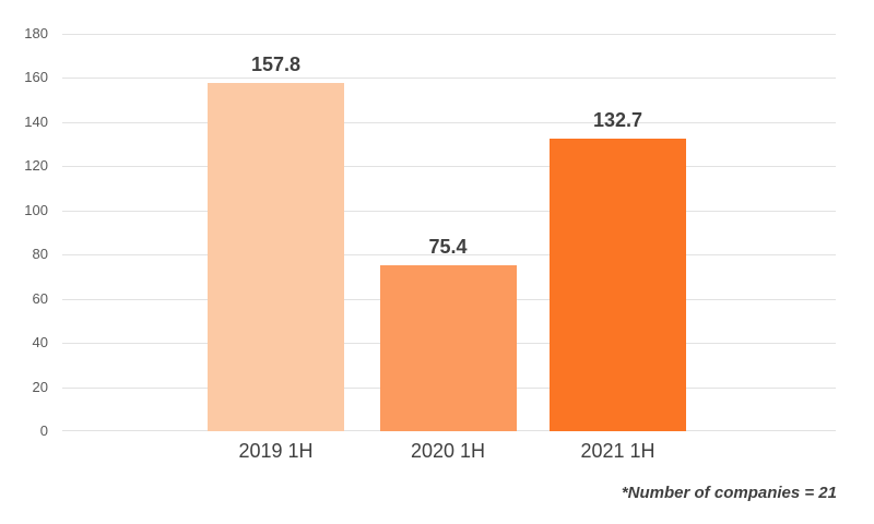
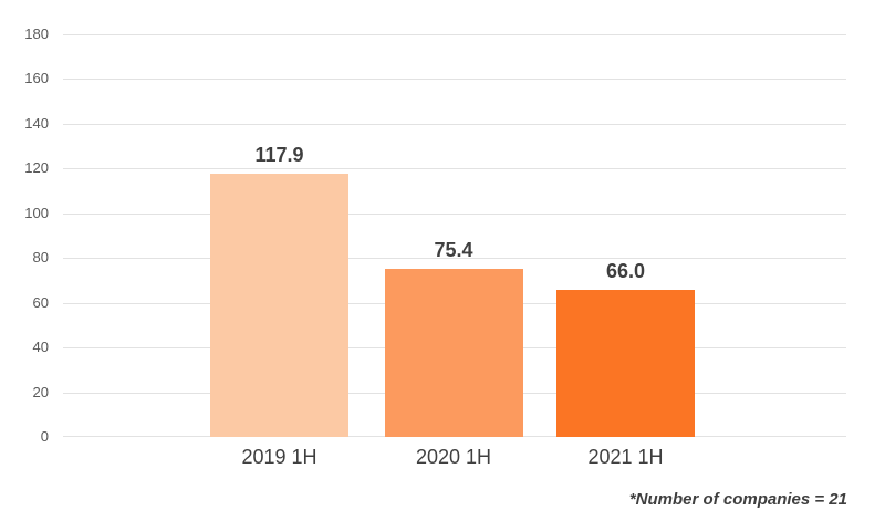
2019 1H: 157.8 -> 117.9
2021 1H: 132.7 -> 66.0
